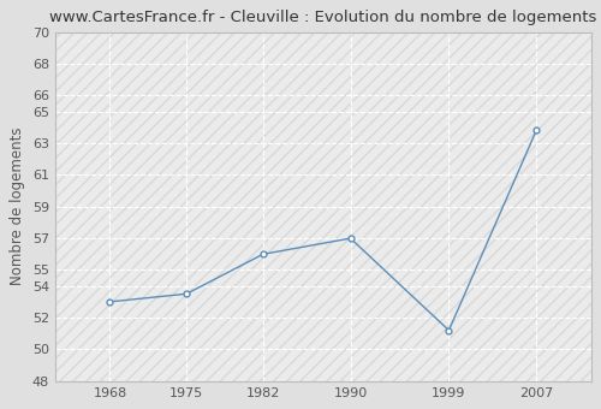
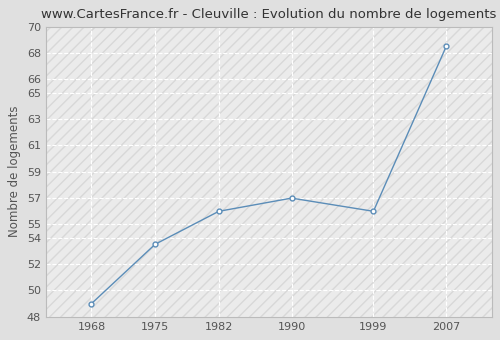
1968: 53.0 -> 49.0
1999: 51.2 -> 56.0
2007: 63.8 -> 68.5
